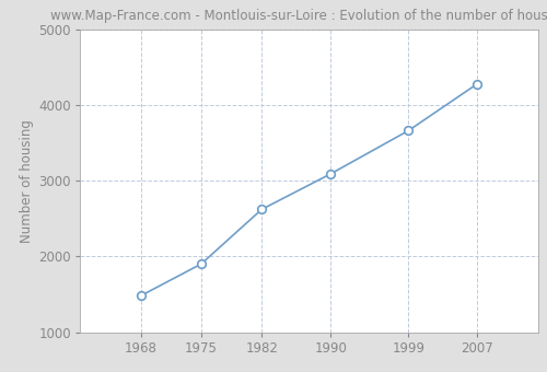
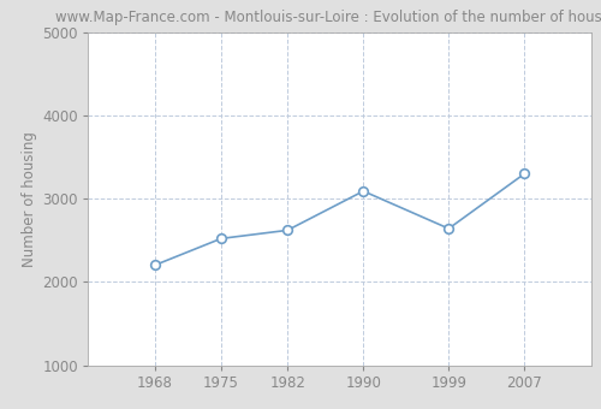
1968: 1480 -> 2200
1975: 1900 -> 2520
1999: 3660 -> 2640
2007: 4280 -> 3300
